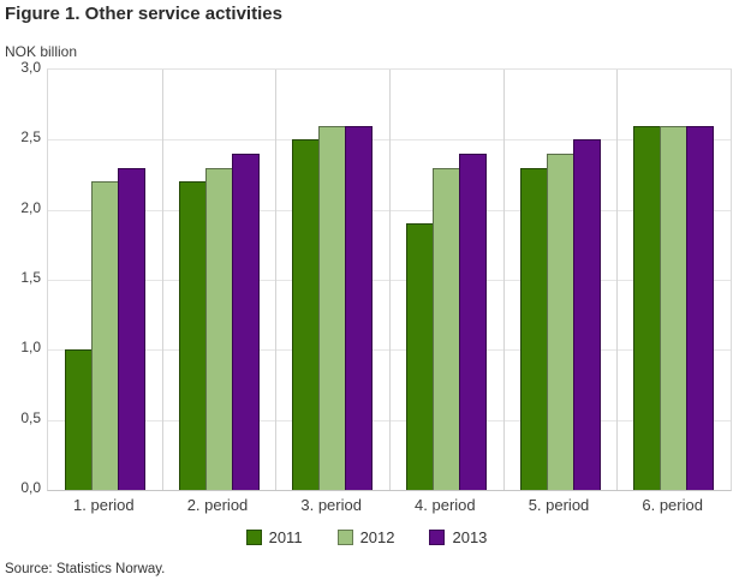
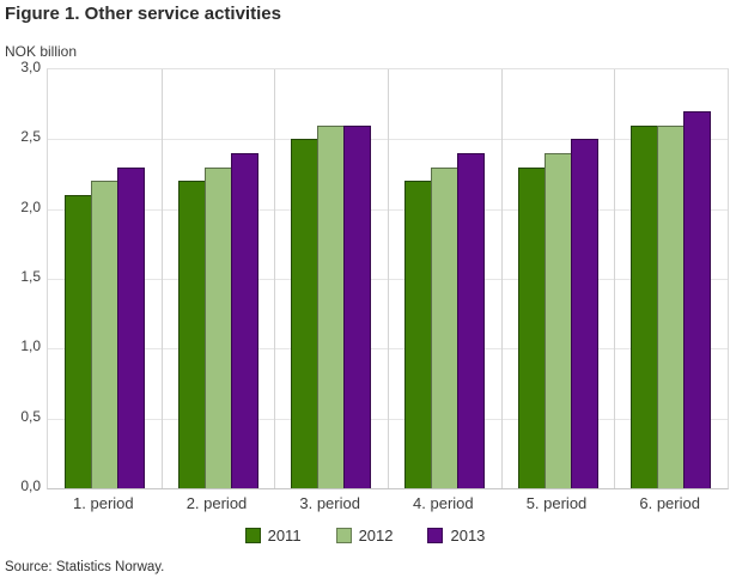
2011/1. period: 1,0 -> 2,1
2011/4. period: 1,9 -> 2,2
2013/6. period: 2,6 -> 2,7
